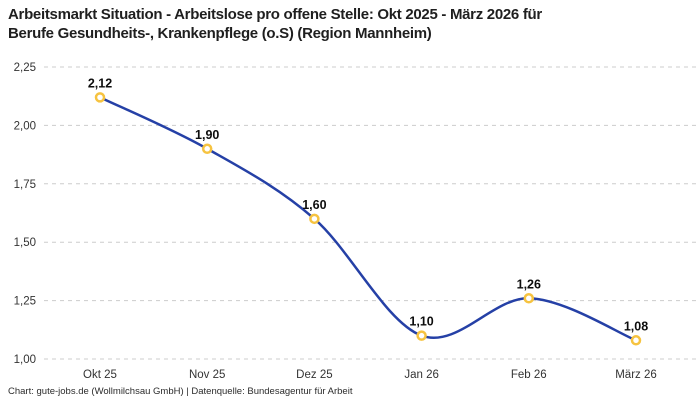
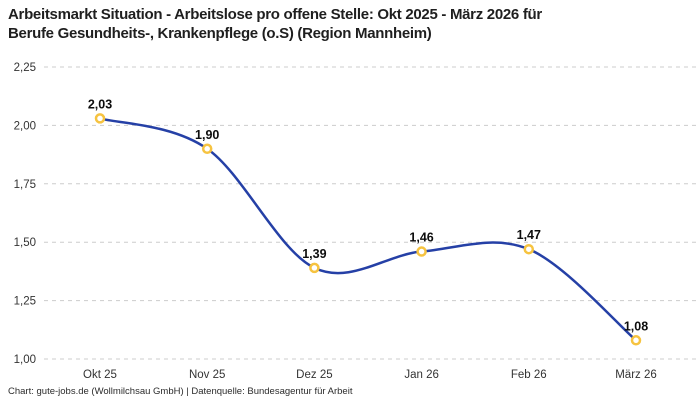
Okt 25: 2,12 -> 2,03
Dez 25: 1,60 -> 1,39
Jan 26: 1,10 -> 1,46
Feb 26: 1,26 -> 1,47
